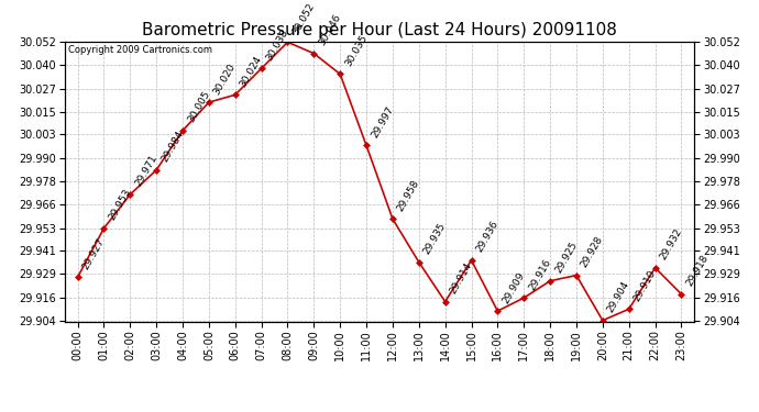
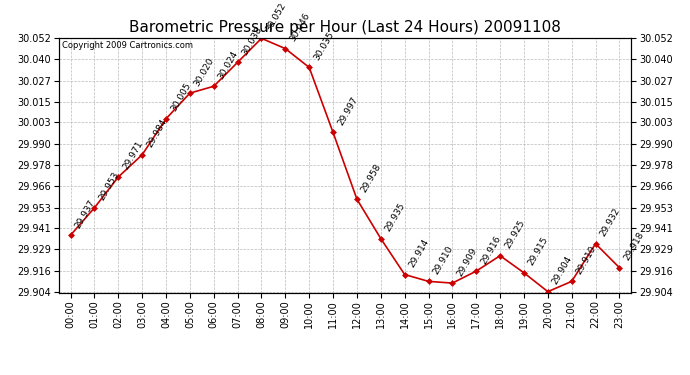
00:00: 29.927 -> 29.937
15:00: 29.936 -> 29.910
19:00: 29.928 -> 29.915
